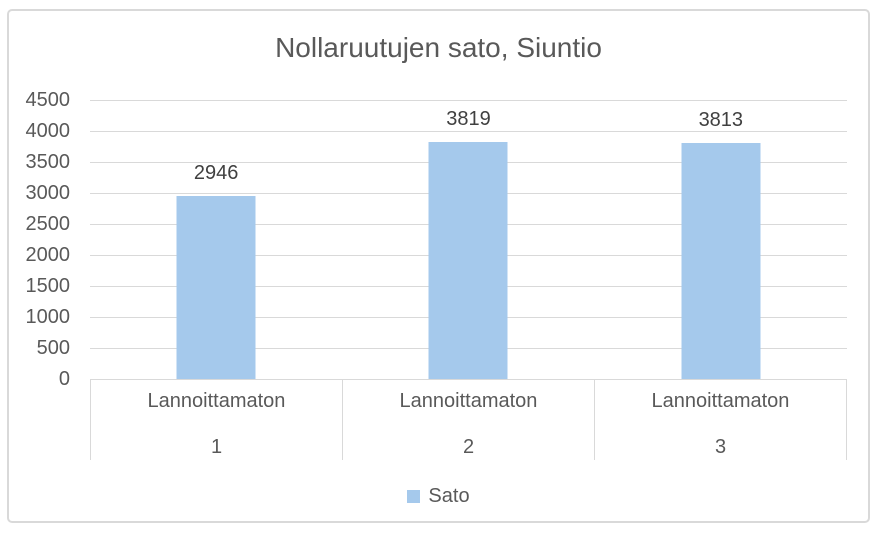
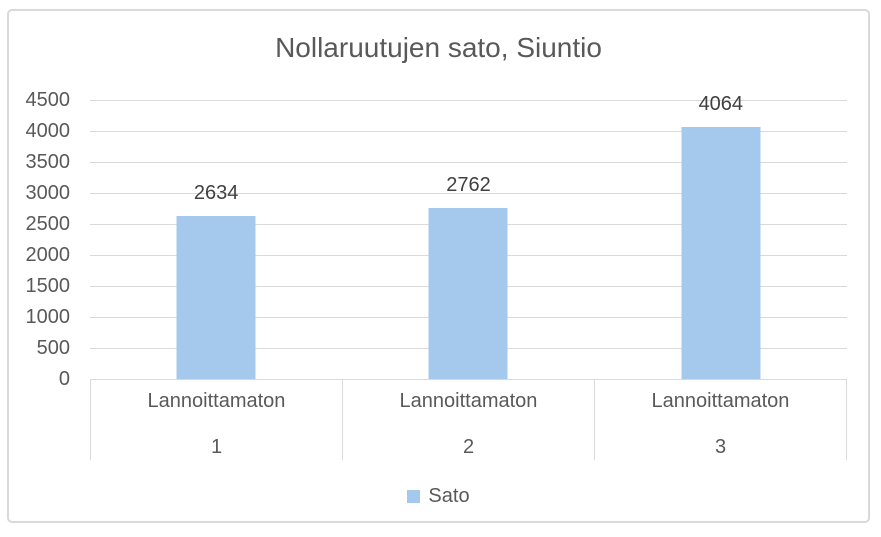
Lannoittamaton 1: 2946 -> 2634
Lannoittamaton 2: 3819 -> 2762
Lannoittamaton 3: 3813 -> 4064
